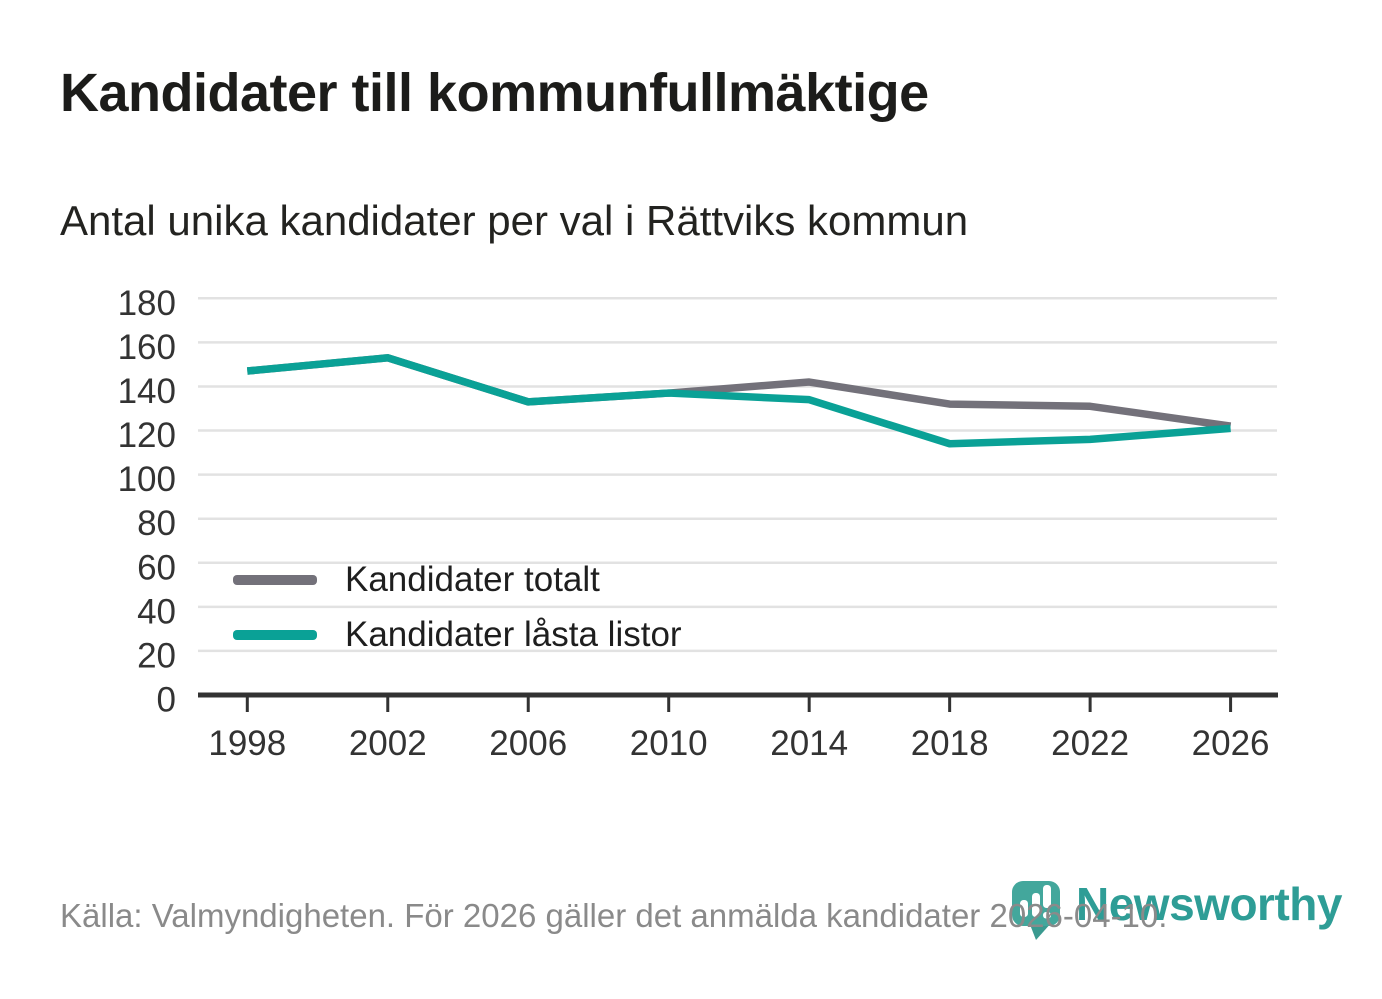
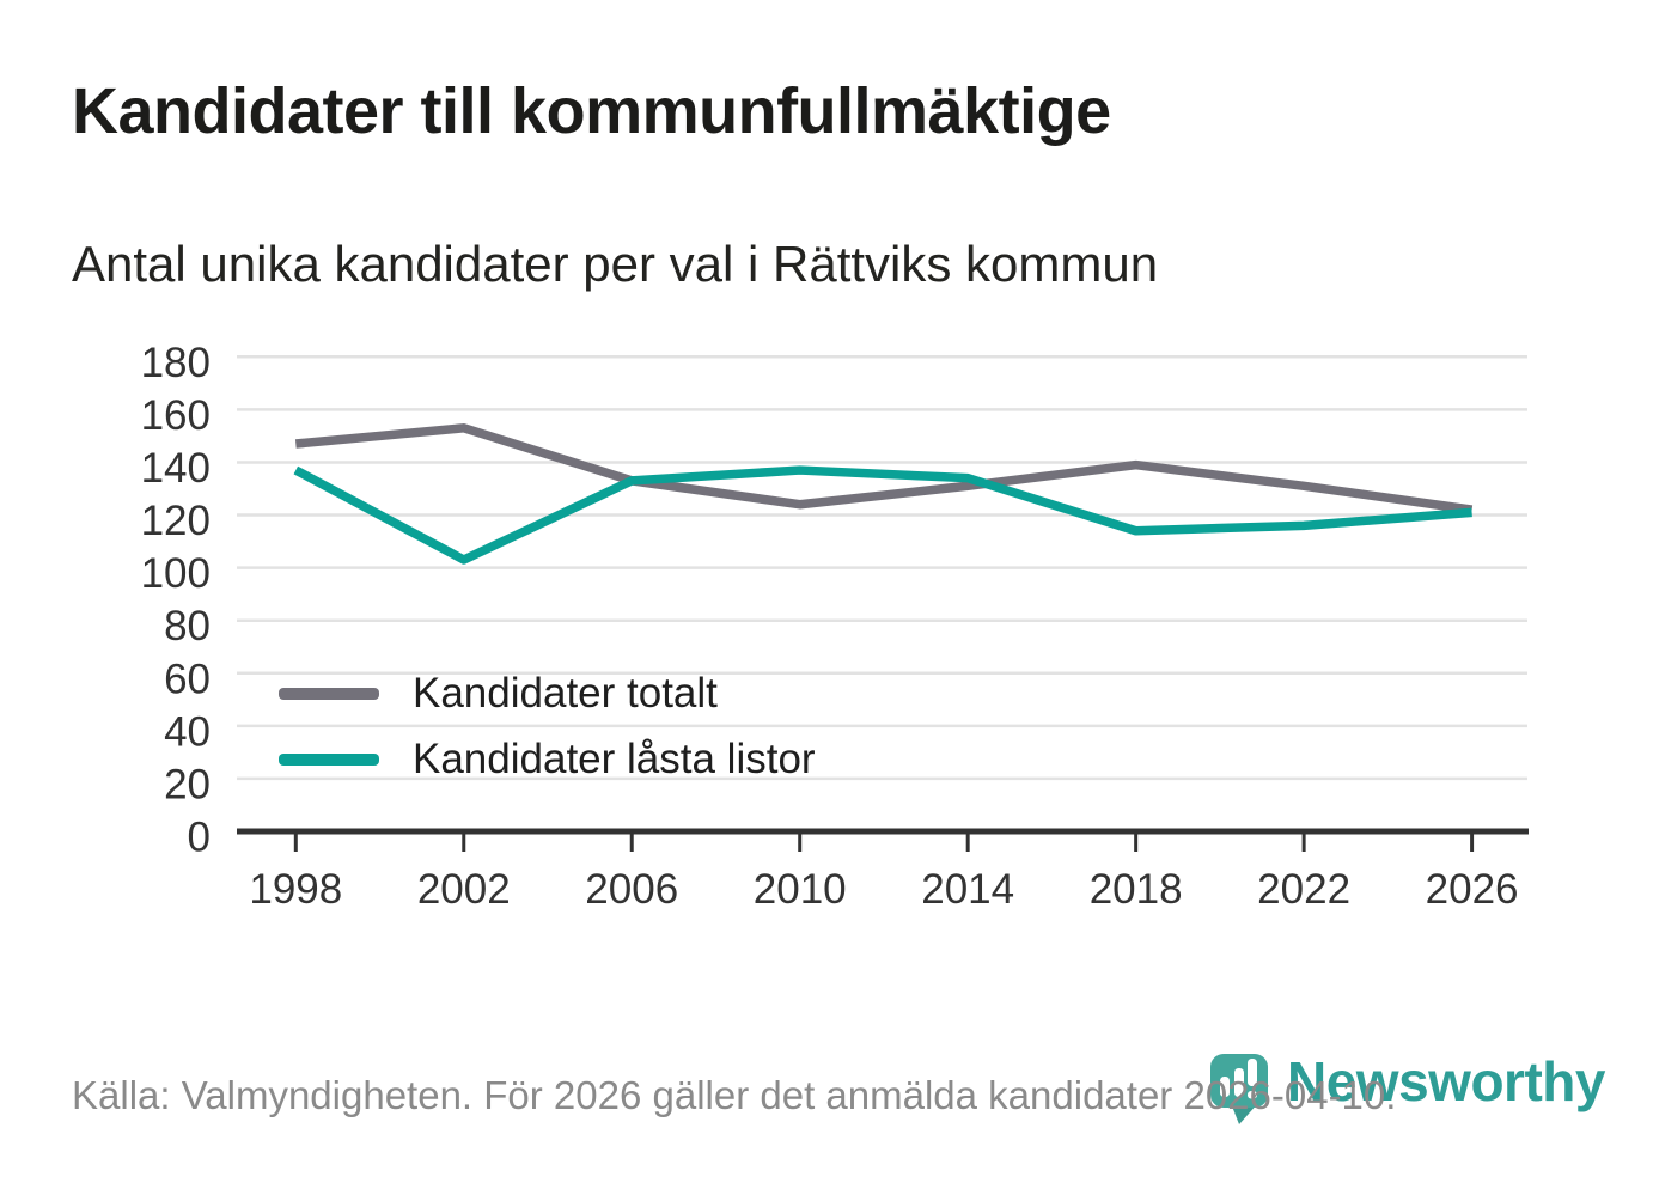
Kandidater låsta listor/1998: 147 -> 137
Kandidater låsta listor/2002: 153 -> 103
Kandidater totalt/2010: 137 -> 124
Kandidater totalt/2014: 142 -> 131
Kandidater totalt/2018: 132 -> 139
